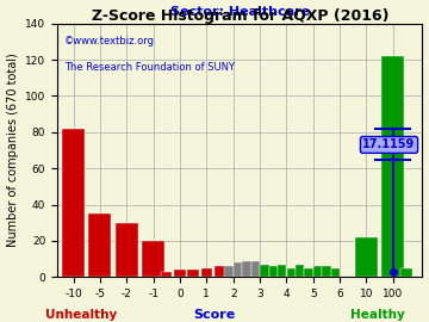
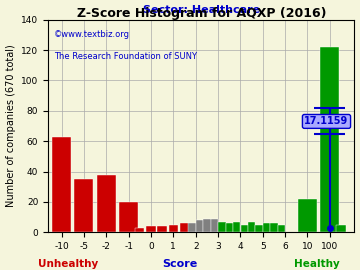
-10: 82 -> 63
-2: 30 -> 38
